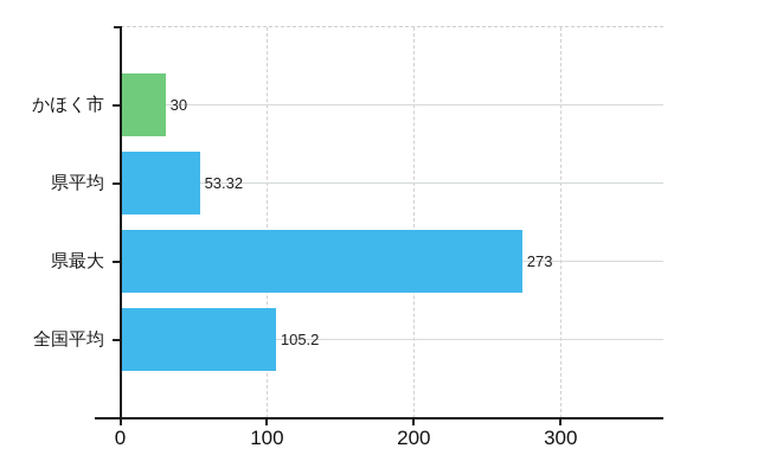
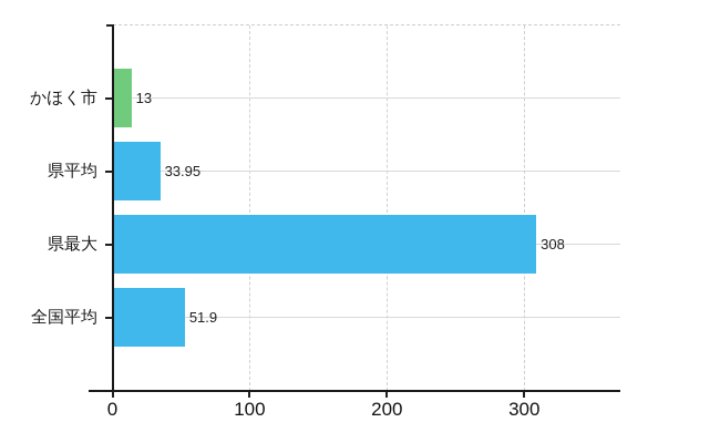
かほく市: 30 -> 13
県平均: 53.32 -> 33.95
県最大: 273 -> 308
全国平均: 105.2 -> 51.9
